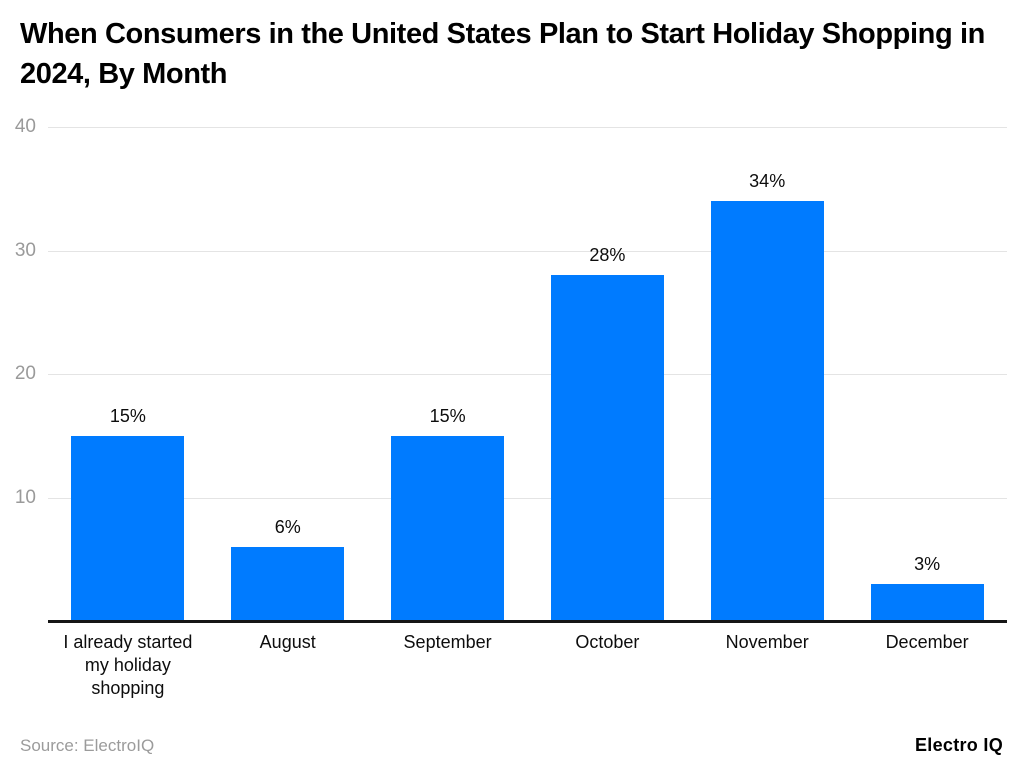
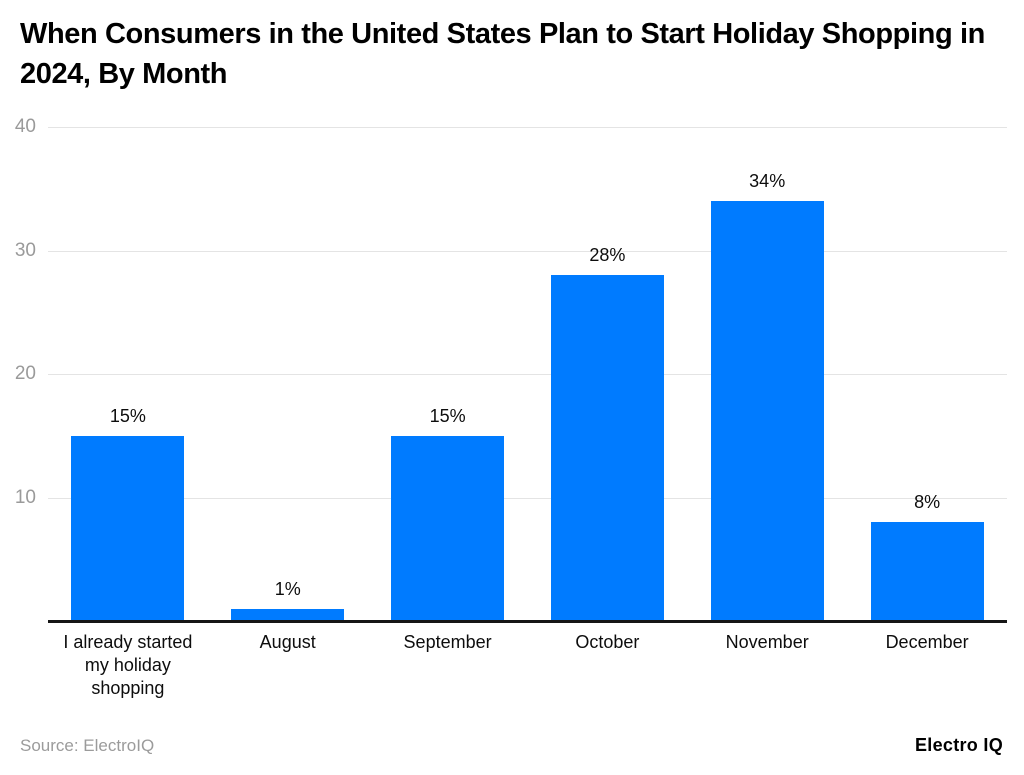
August: 6% -> 1%
December: 3% -> 8%
